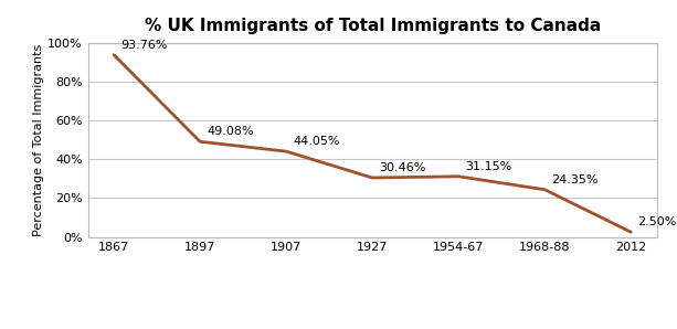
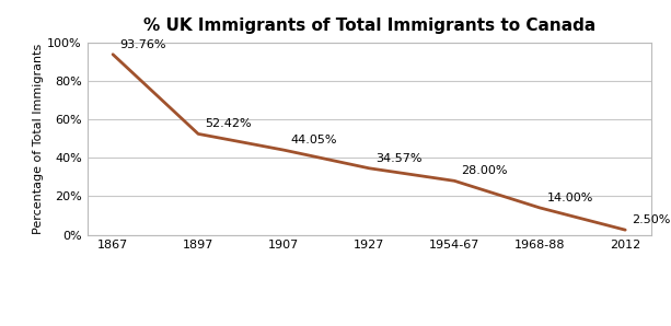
1897: 49.08% -> 52.42%
1927: 30.46% -> 34.57%
1954-67: 31.15% -> 28.00%
1968-88: 24.35% -> 14.00%
